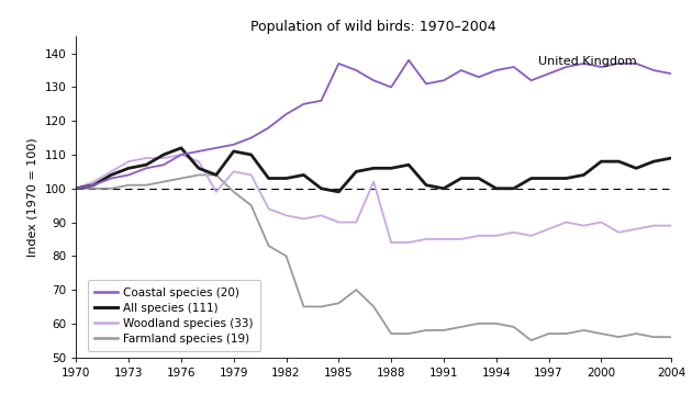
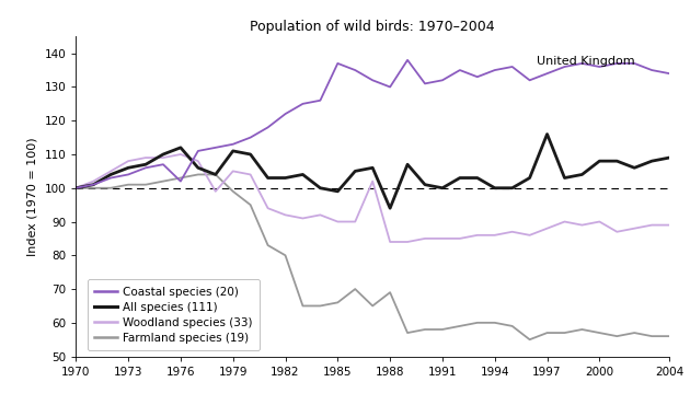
Coastal species (20)/1976: 110 -> 102
All species (111)/1988: 106 -> 94
Farmland species (19)/1988: 57 -> 69
All species (111)/1997: 103 -> 116
